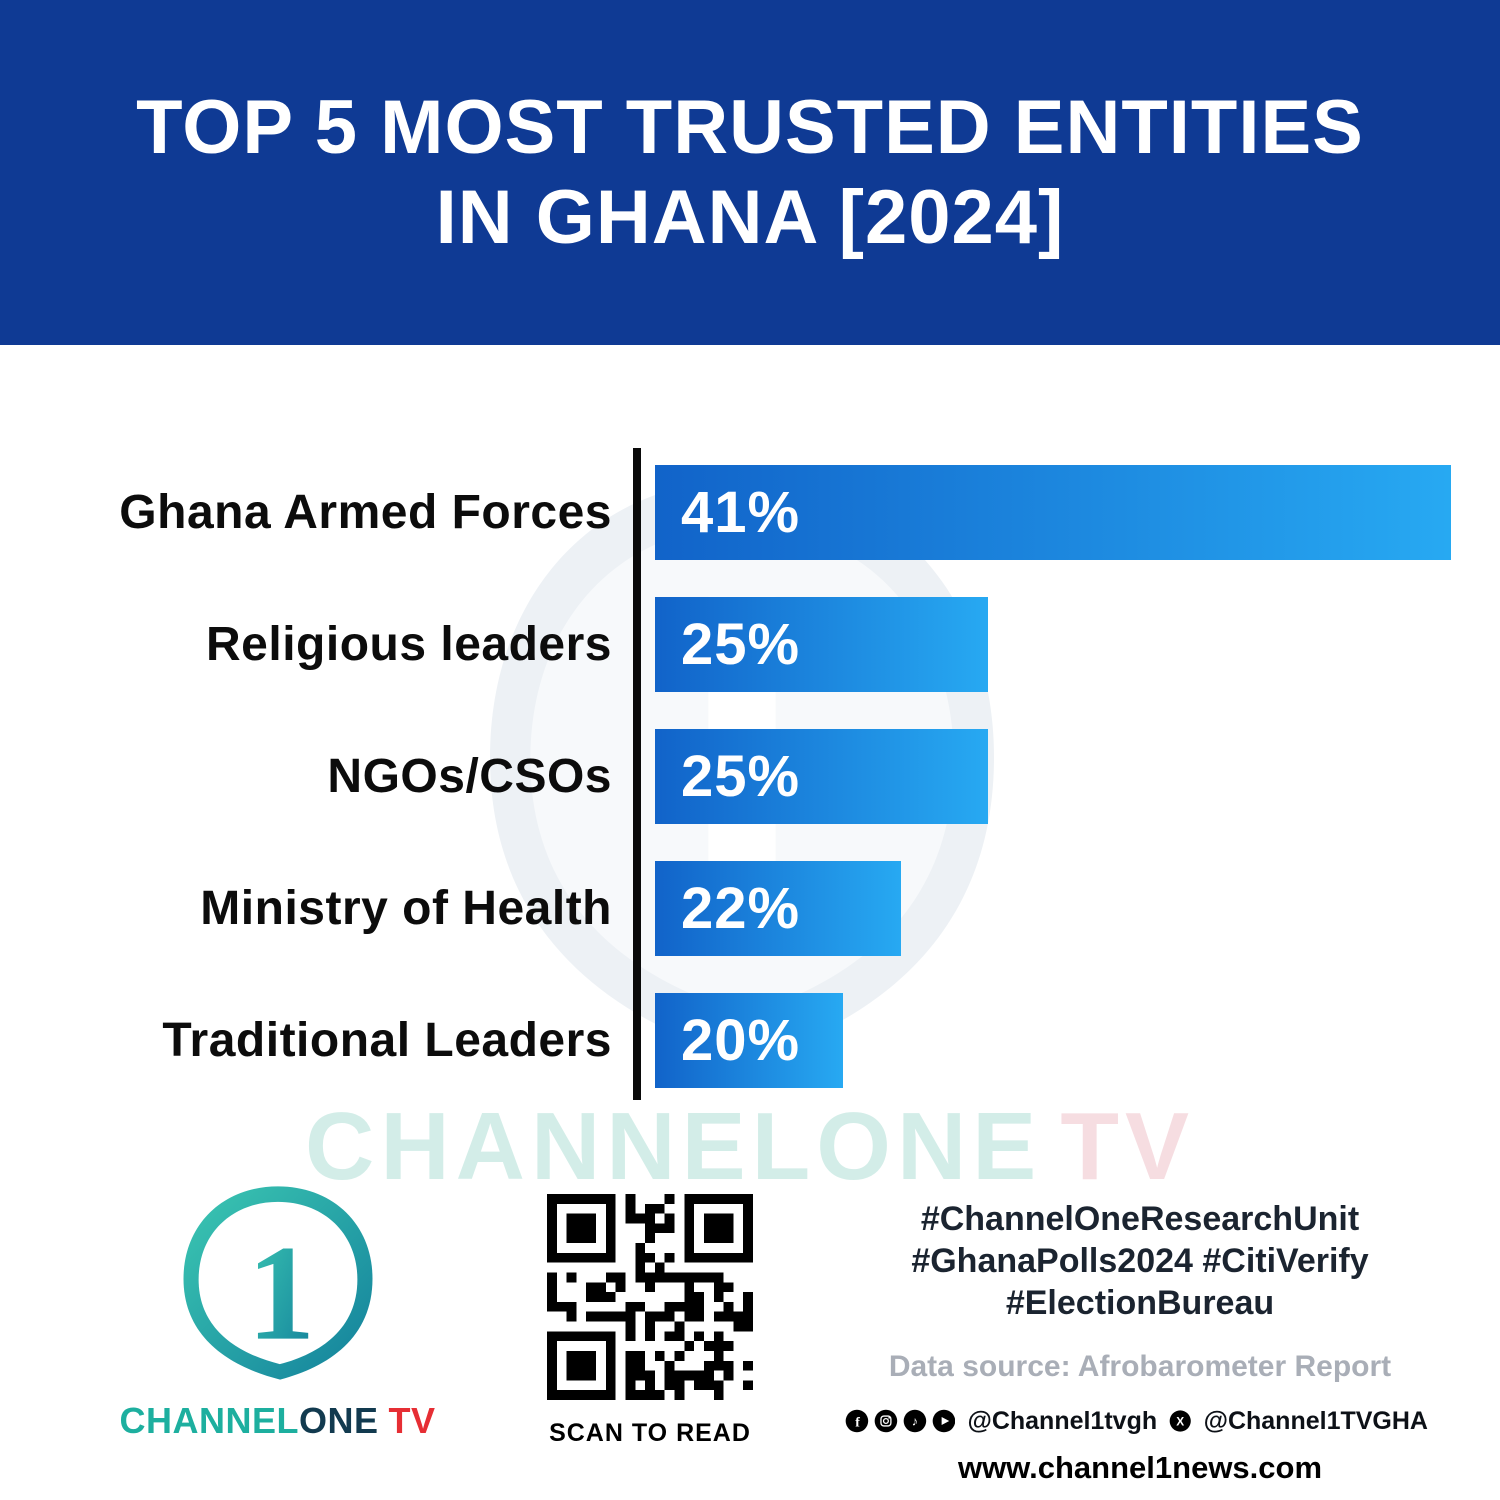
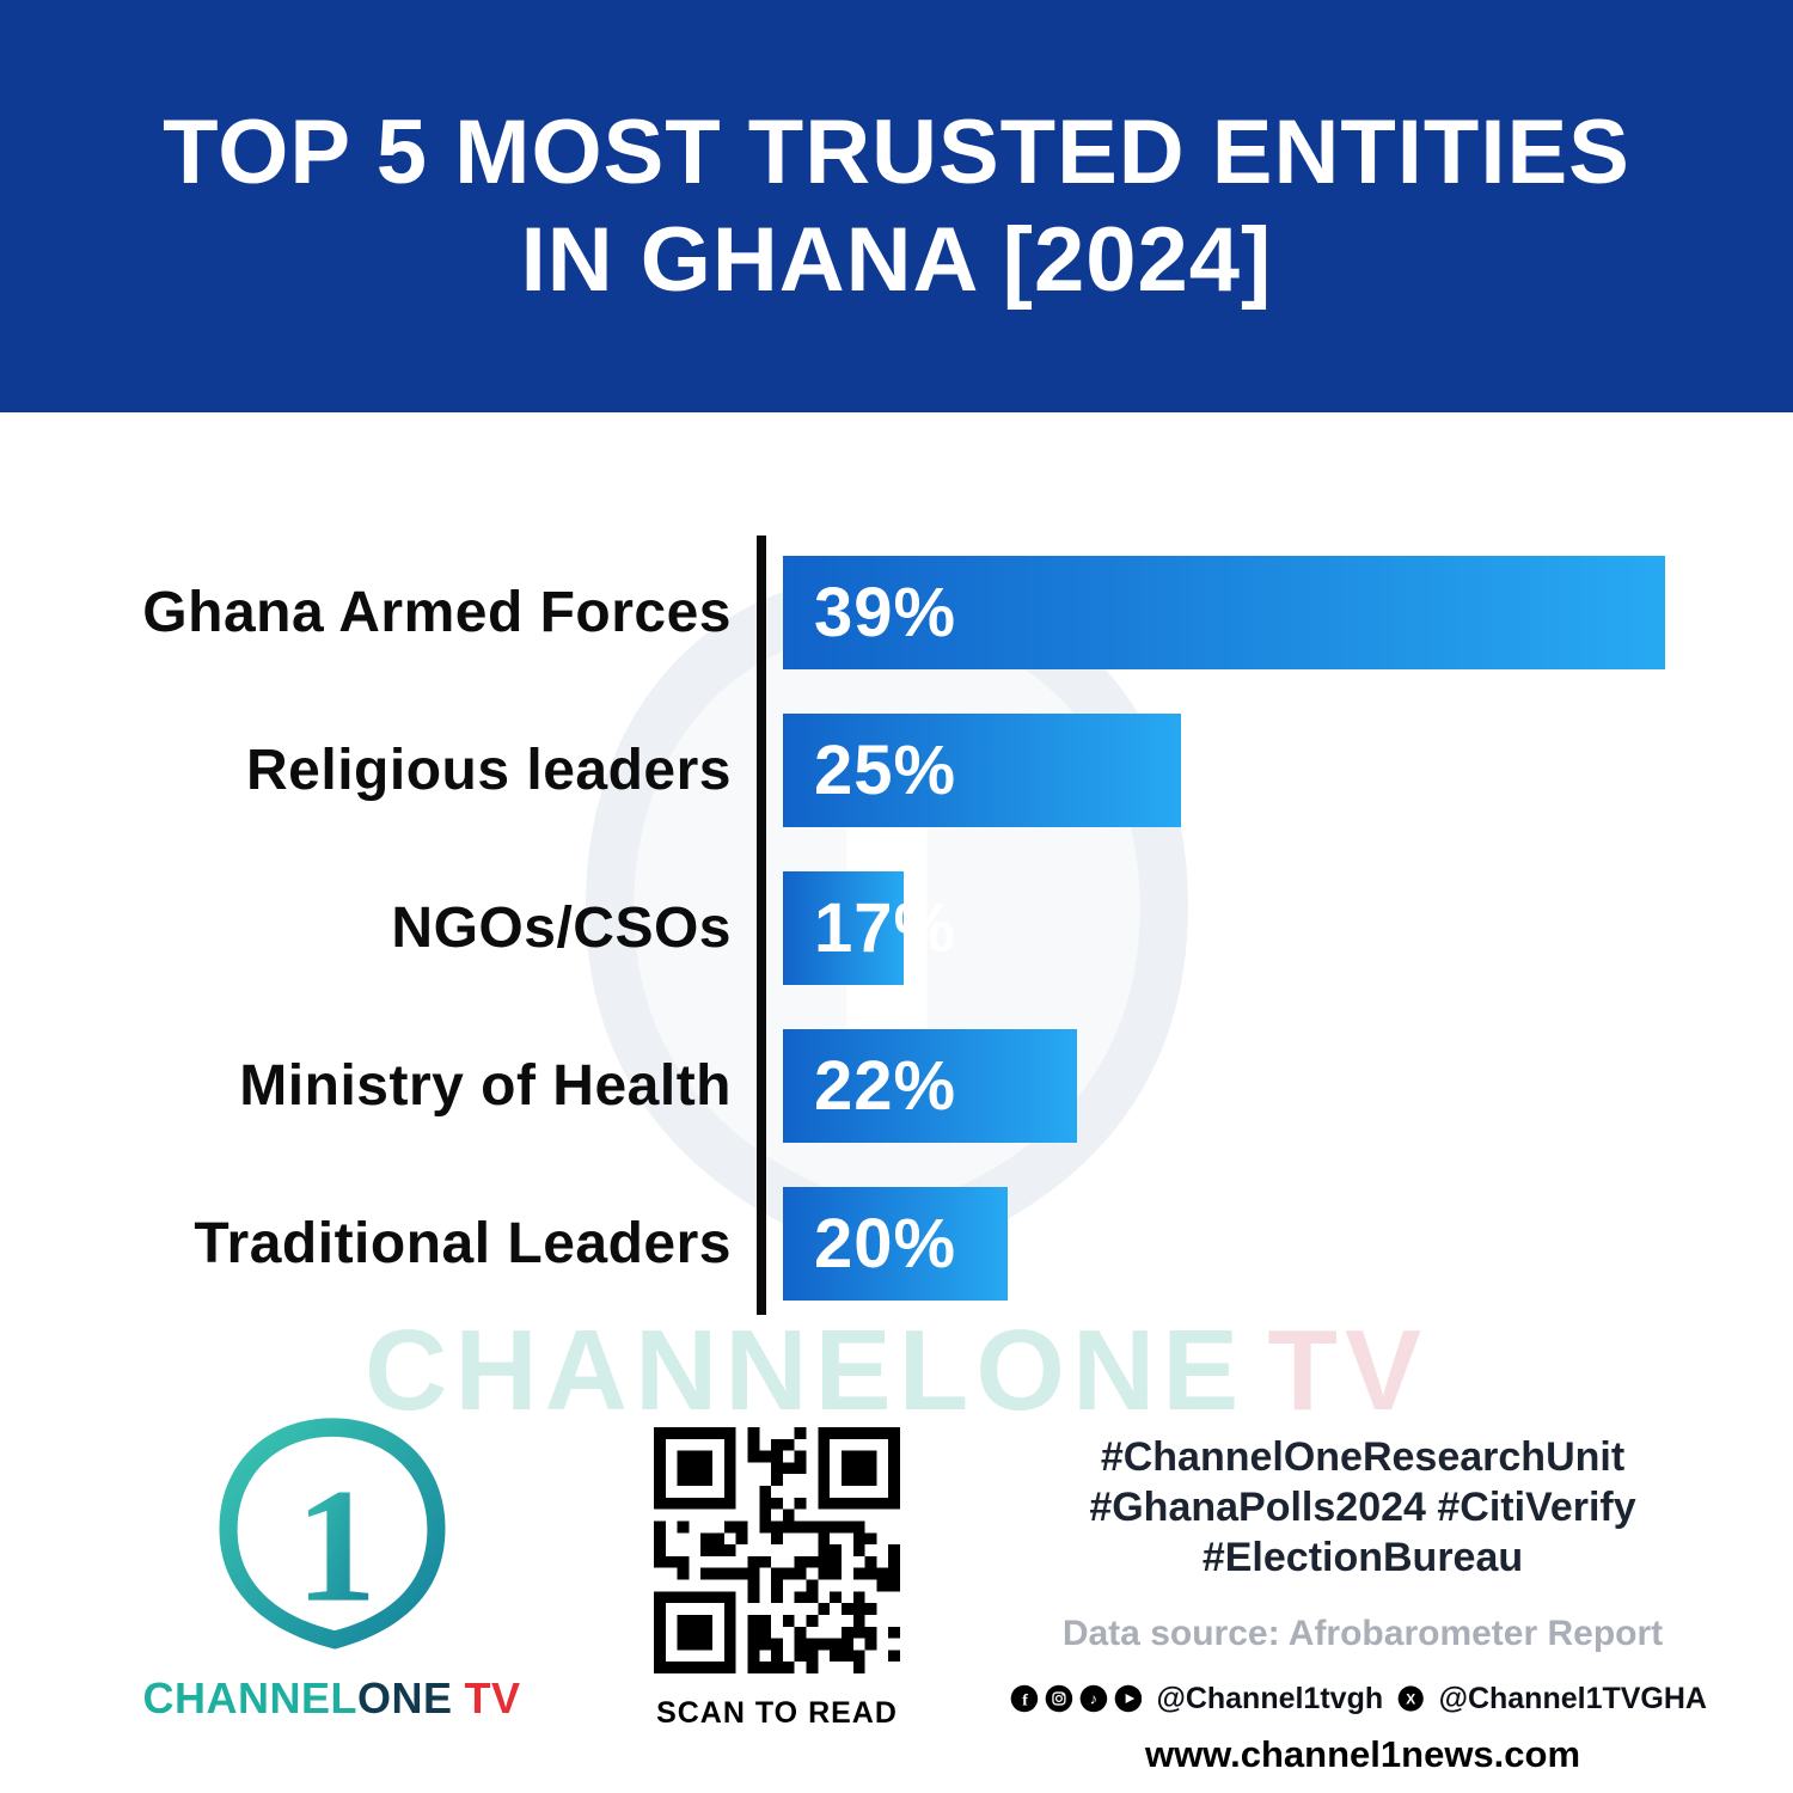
Ghana Armed Forces: 41% -> 39%
NGOs/CSOs: 25% -> 17%
